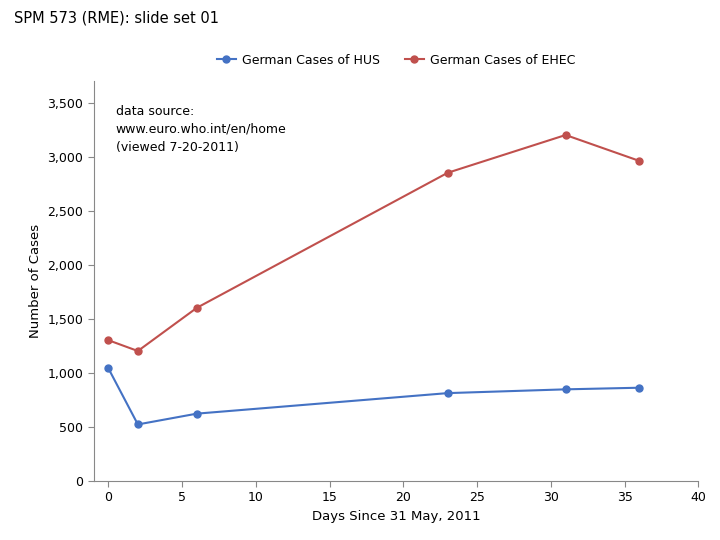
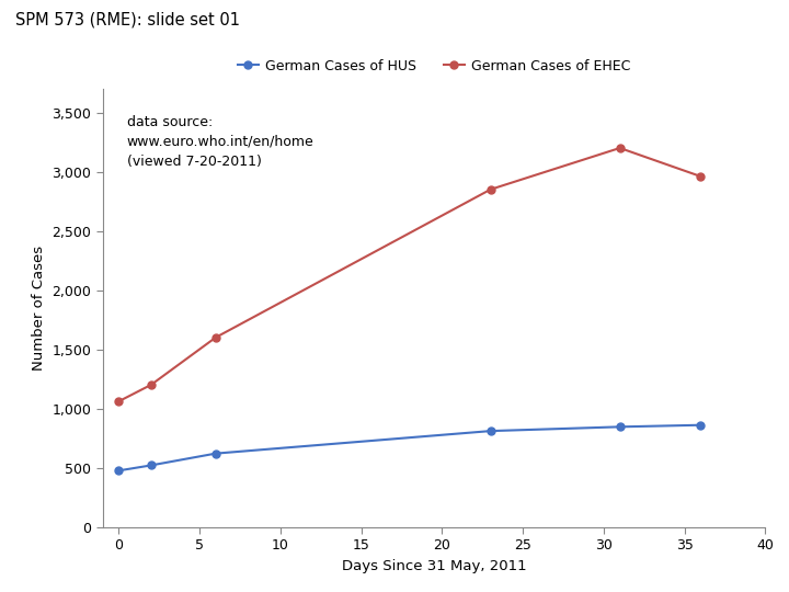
German Cases of HUS/0: 1,040 -> 480
German Cases of EHEC/0: 1,300 -> 1,060
